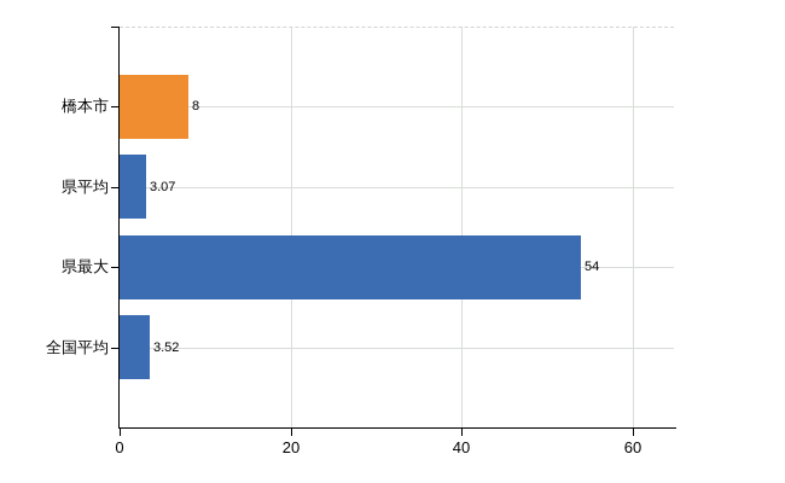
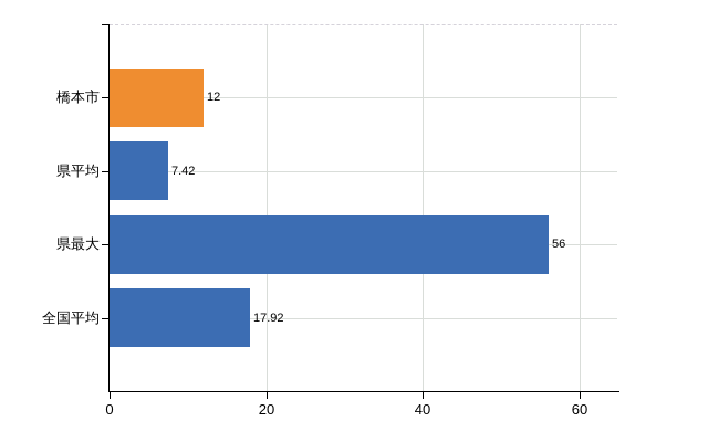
橋本市: 8 -> 12
県平均: 3.07 -> 7.42
県最大: 54 -> 56
全国平均: 3.52 -> 17.92
